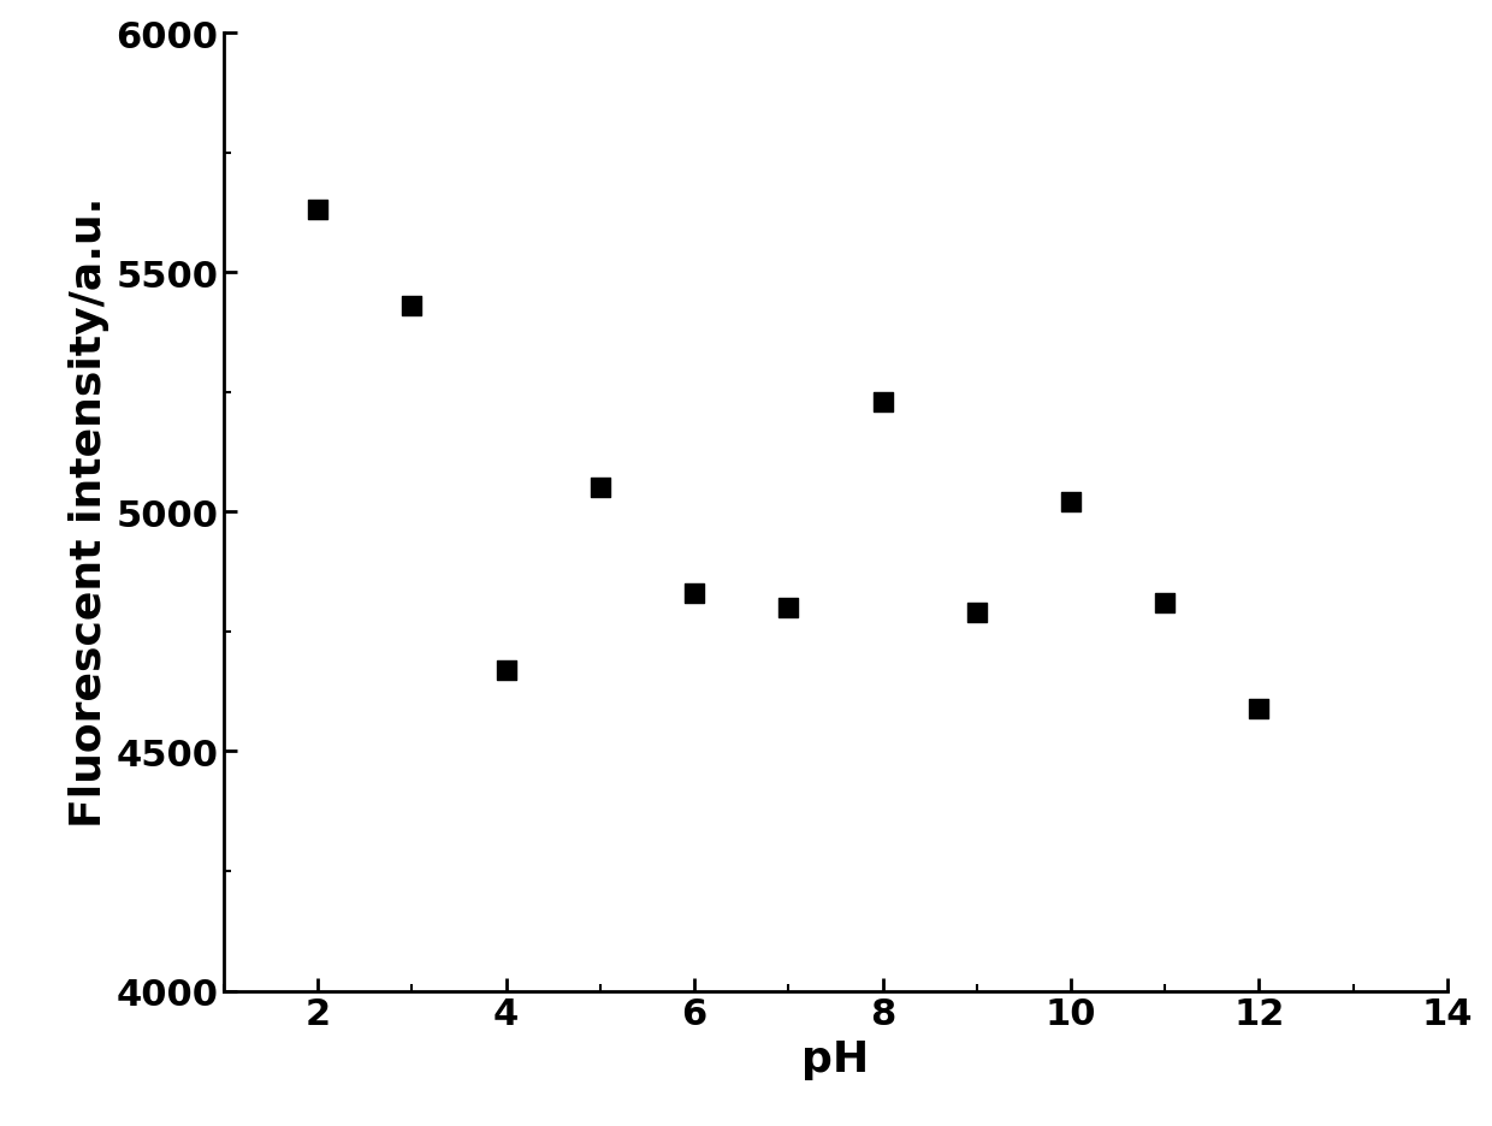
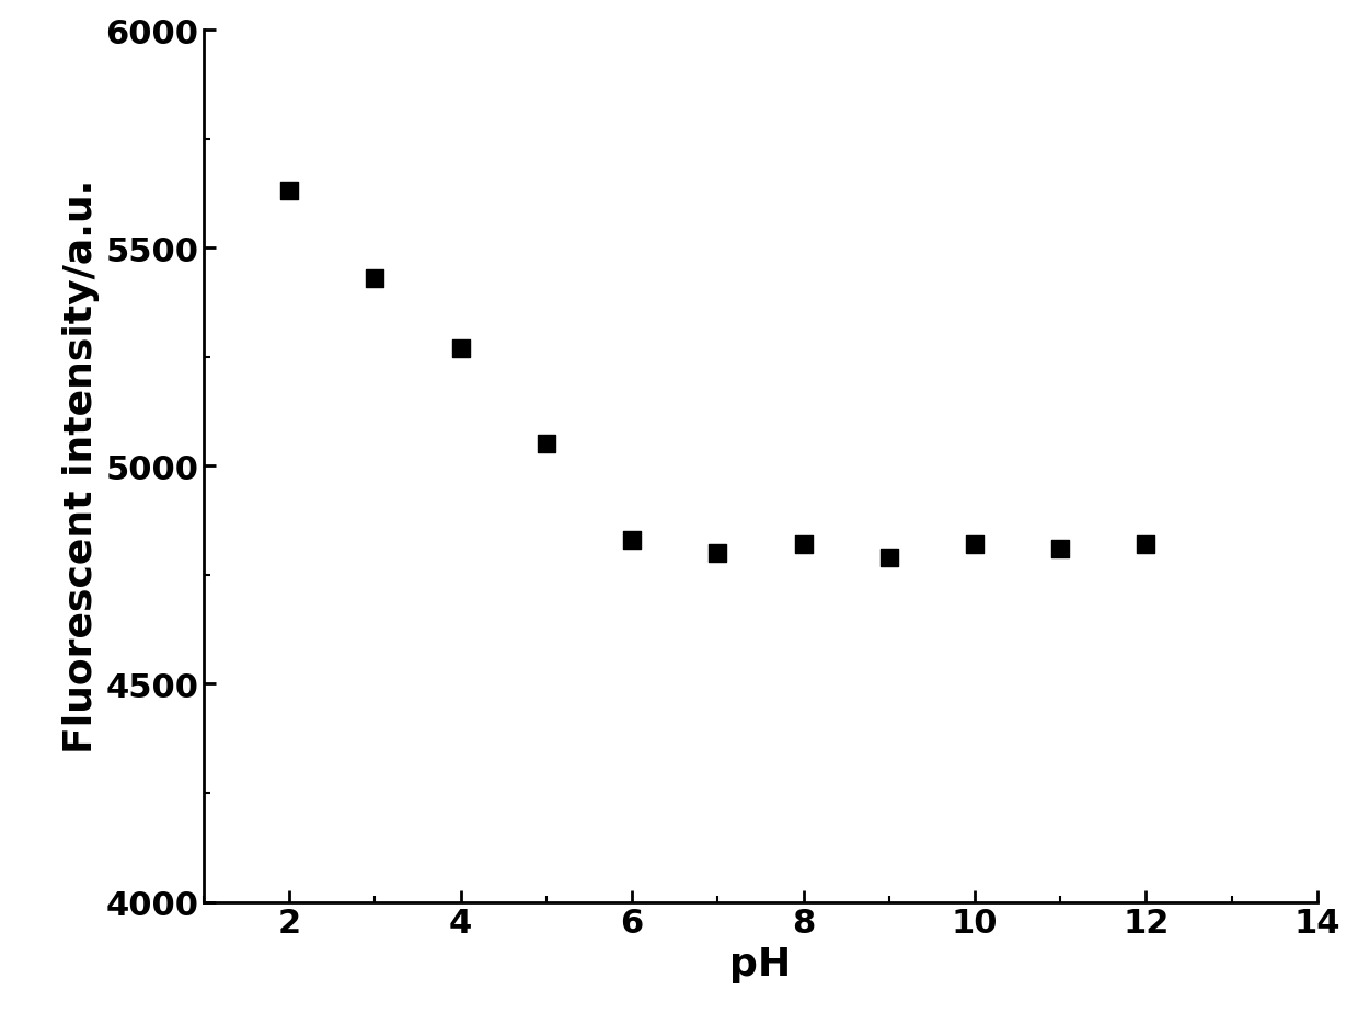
4: 4670 -> 5270
8: 5230 -> 4820
10: 5020 -> 4820
12: 4590 -> 4820
